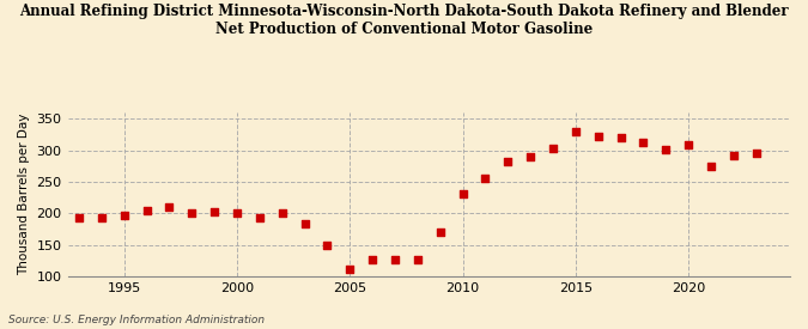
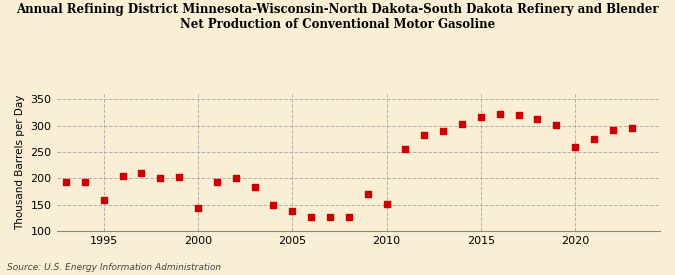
1995: 197 -> 160
2000: 200 -> 144
2005: 113 -> 138
2010: 232 -> 152
2015: 329 -> 316
2020: 308 -> 260
